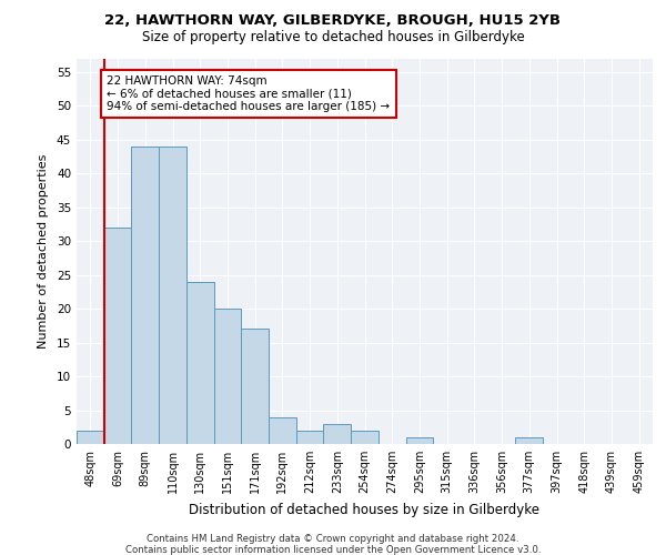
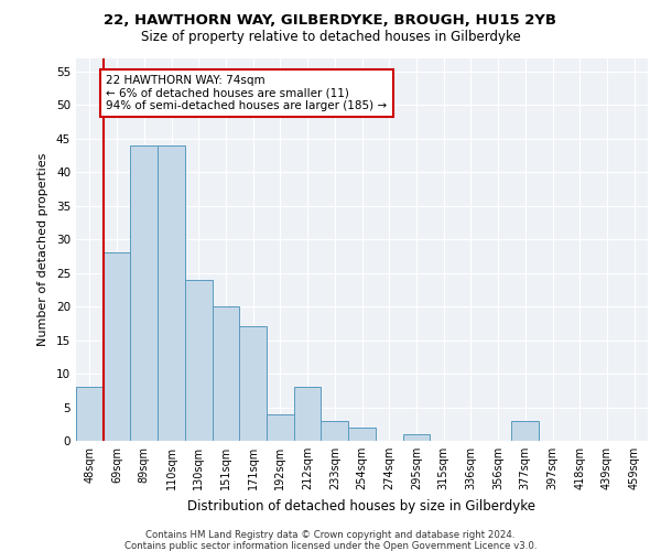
48sqm: 2 -> 8
69sqm: 32 -> 28
212sqm: 2 -> 8
377sqm: 1 -> 3
